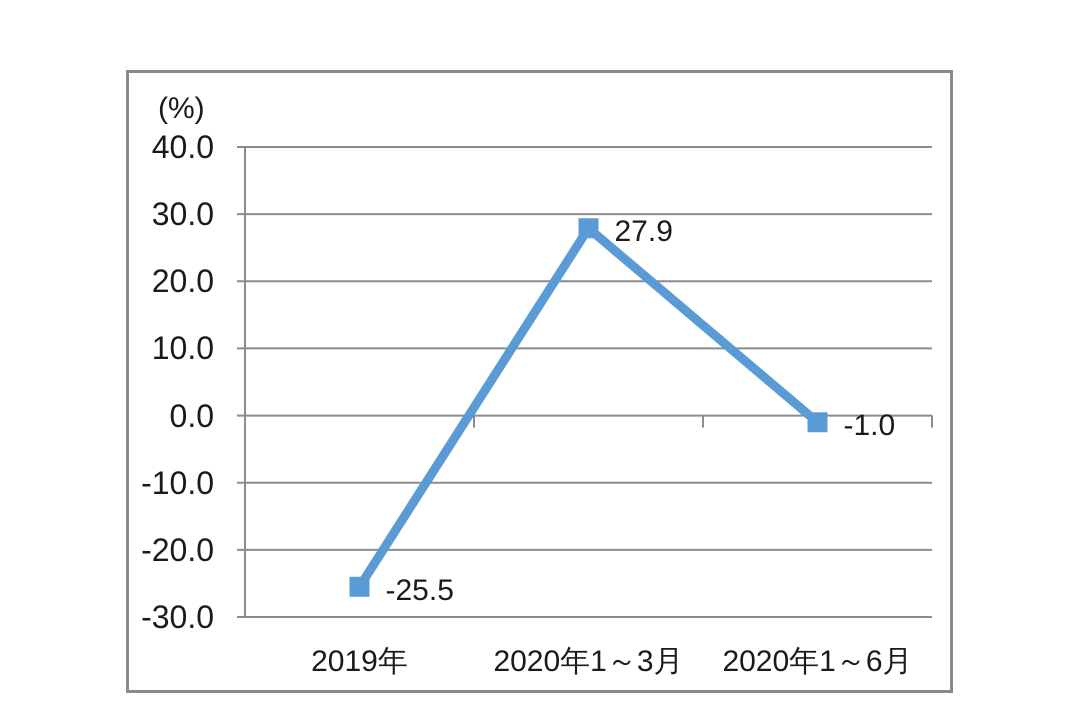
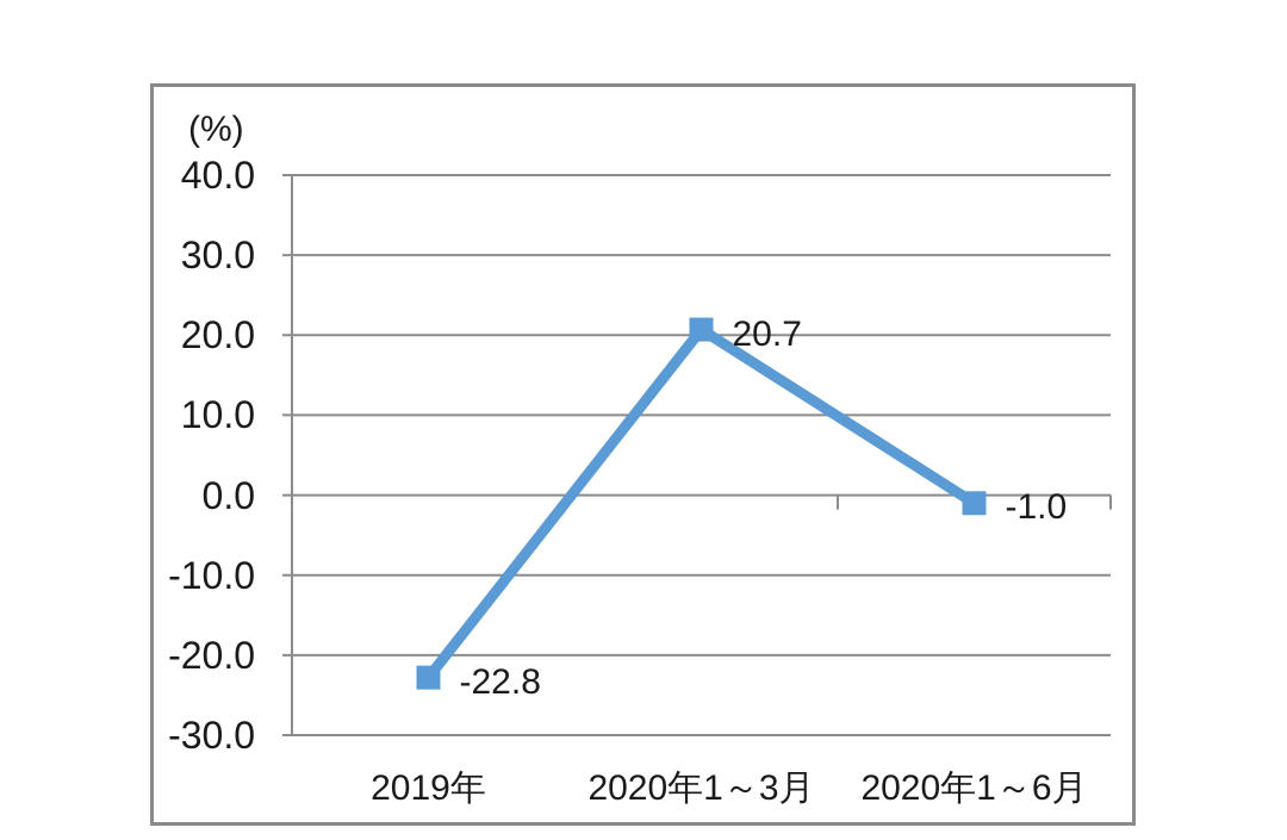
2019年: -25.5 -> -22.8
2020年1～3月: 27.9 -> 20.7
